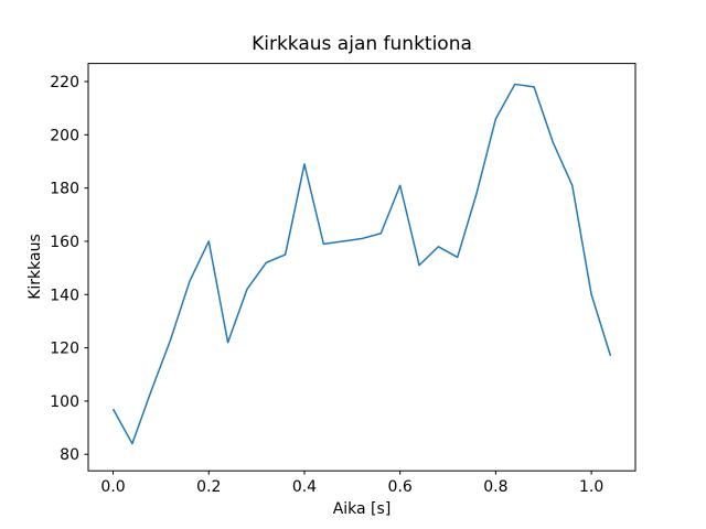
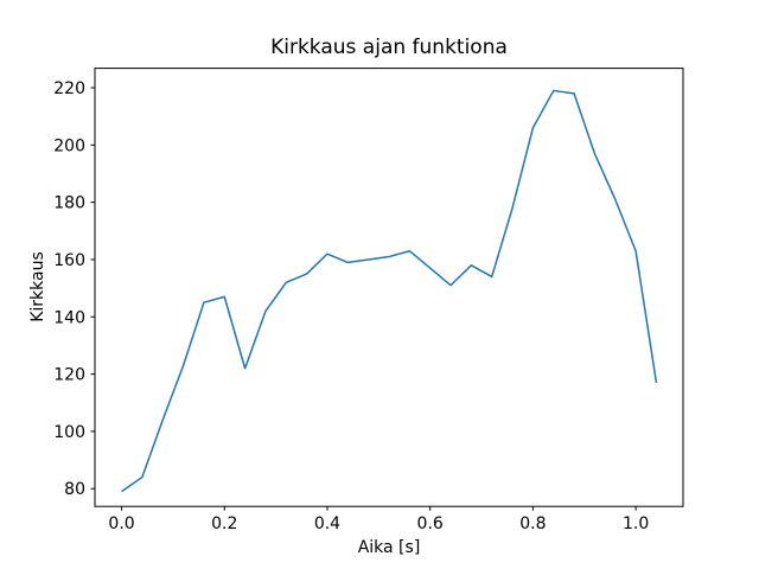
0.0: 97 -> 79
0.2: 160 -> 147
0.4: 189 -> 162
0.6: 181 -> 157
1.0: 140 -> 163
